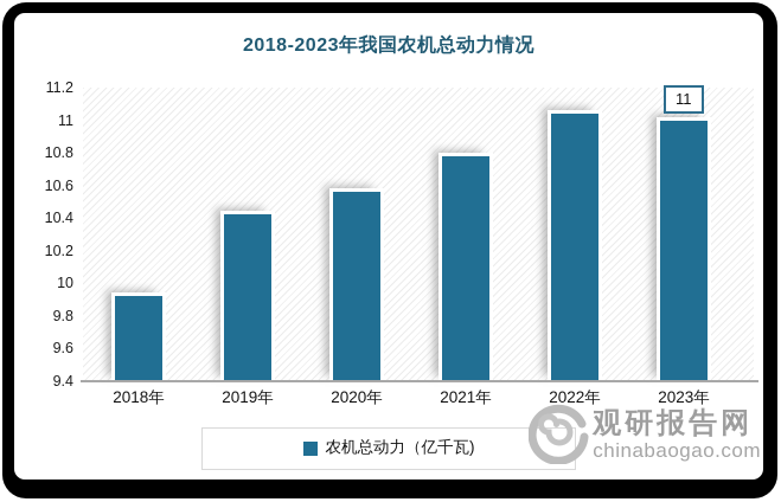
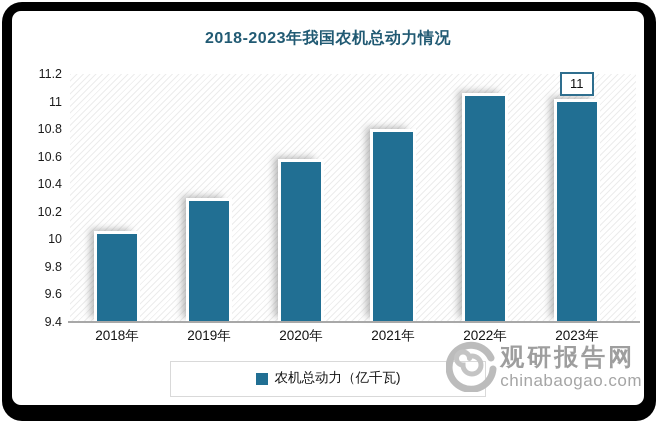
2018年: 9.92 -> 10.04
2019年: 10.42 -> 10.28
